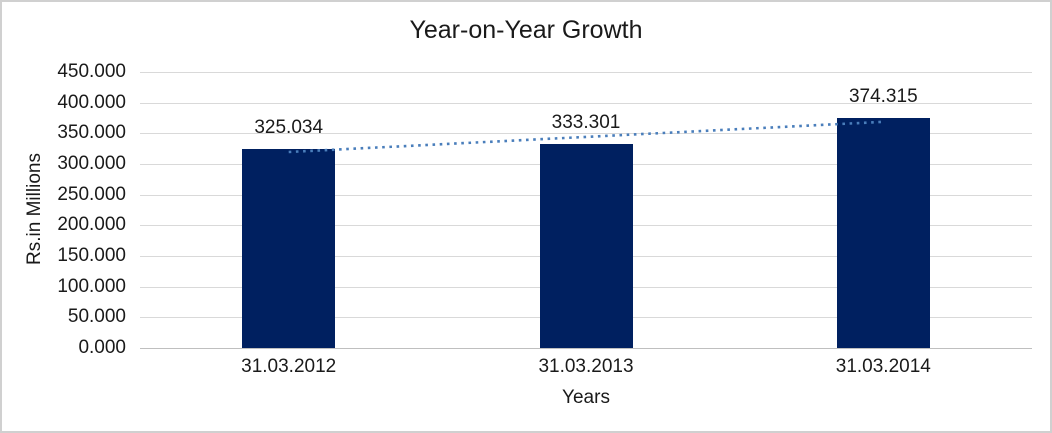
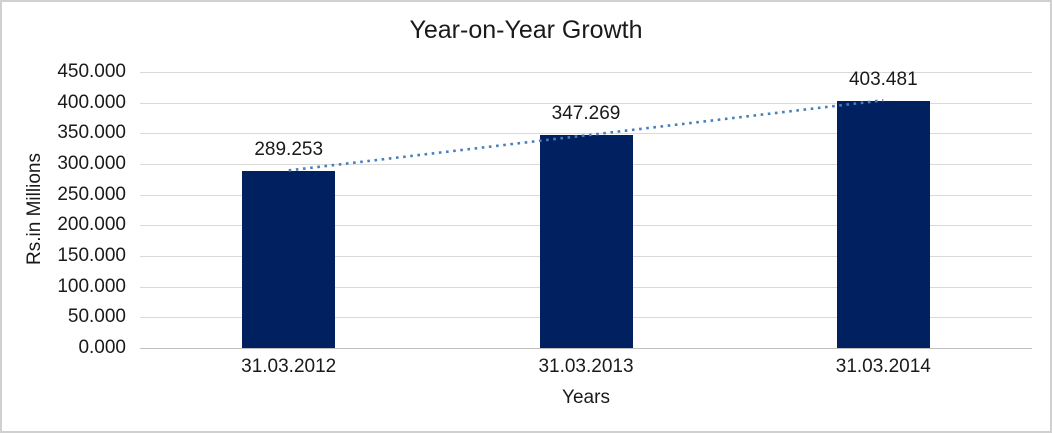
31.03.2012: 325.034 -> 289.253
31.03.2013: 333.301 -> 347.269
31.03.2014: 374.315 -> 403.481
